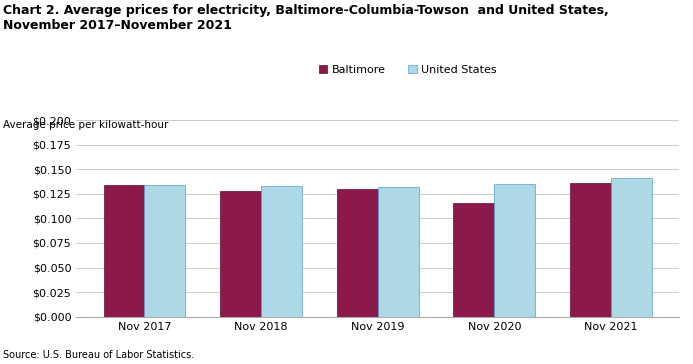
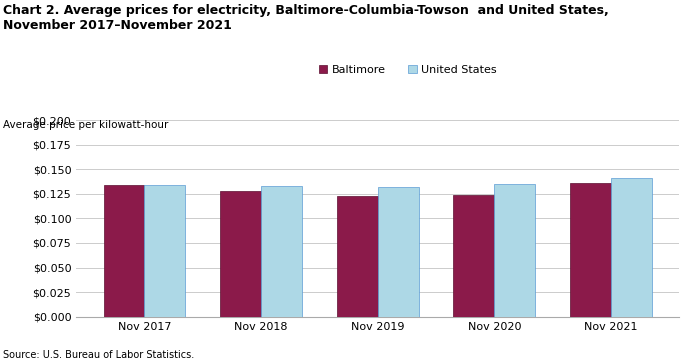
Baltimore/Nov 2019: $0.130 -> $0.123
Baltimore/Nov 2020: $0.116 -> $0.124
